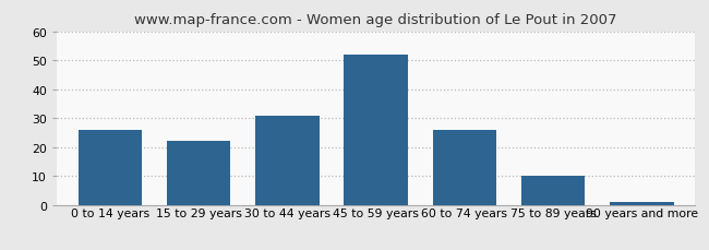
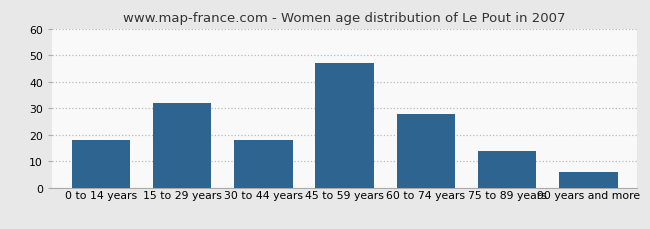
0 to 14 years: 26 -> 18
15 to 29 years: 22 -> 32
30 to 44 years: 31 -> 18
45 to 59 years: 52 -> 47
60 to 74 years: 26 -> 28
75 to 89 years: 10 -> 14
90 years and more: 1 -> 6
